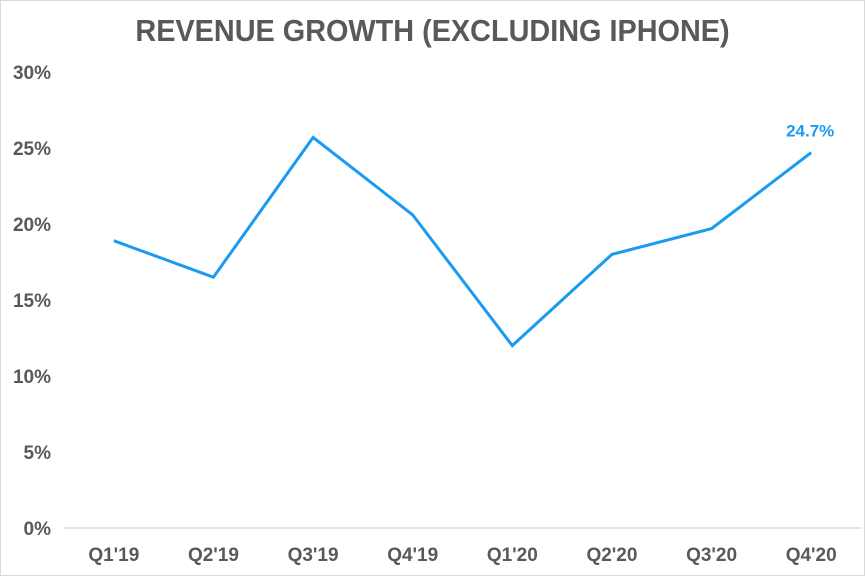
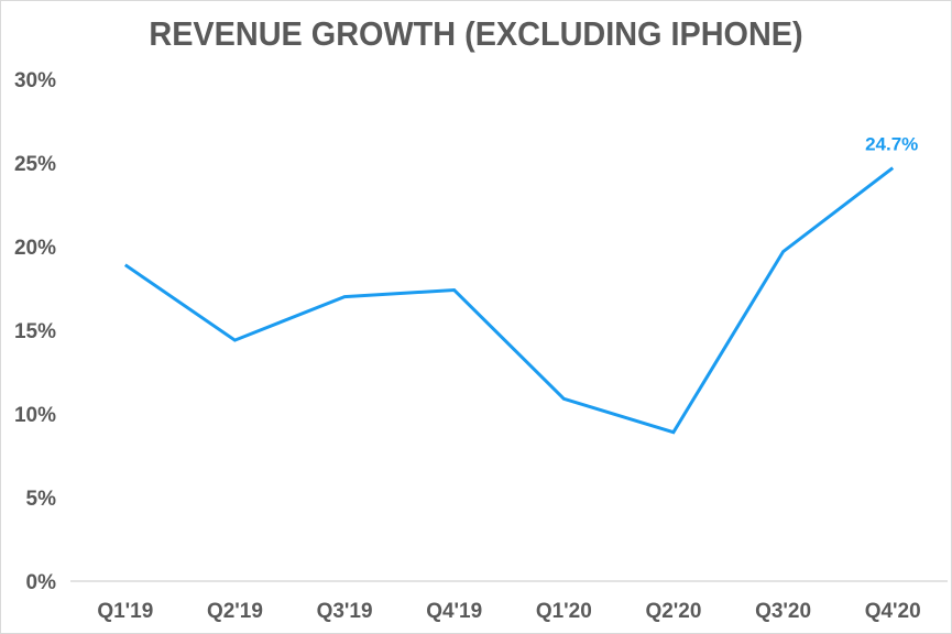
Q2'19: 16.5% -> 14.4%
Q3'19: 25.7% -> 17.0%
Q4'19: 20.6% -> 17.4%
Q1'20: 12.0% -> 10.9%
Q2'20: 18.0% -> 8.9%
